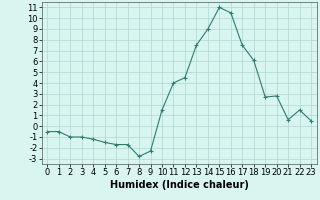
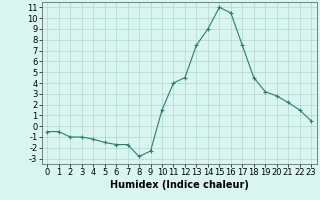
18: 6.1 -> 4.5
19: 2.7 -> 3.2
21: 0.6 -> 2.2
